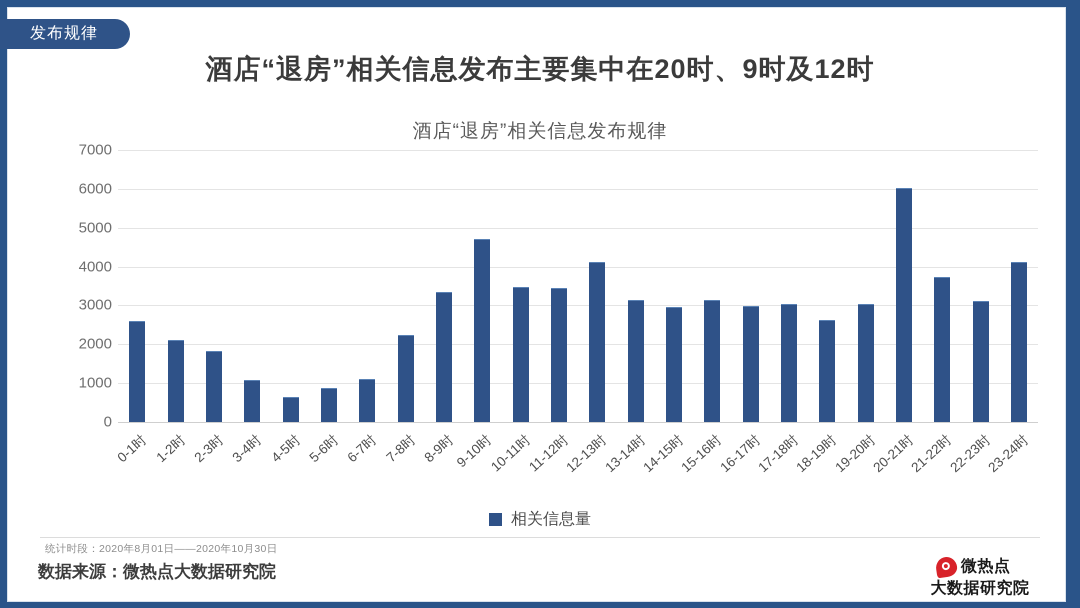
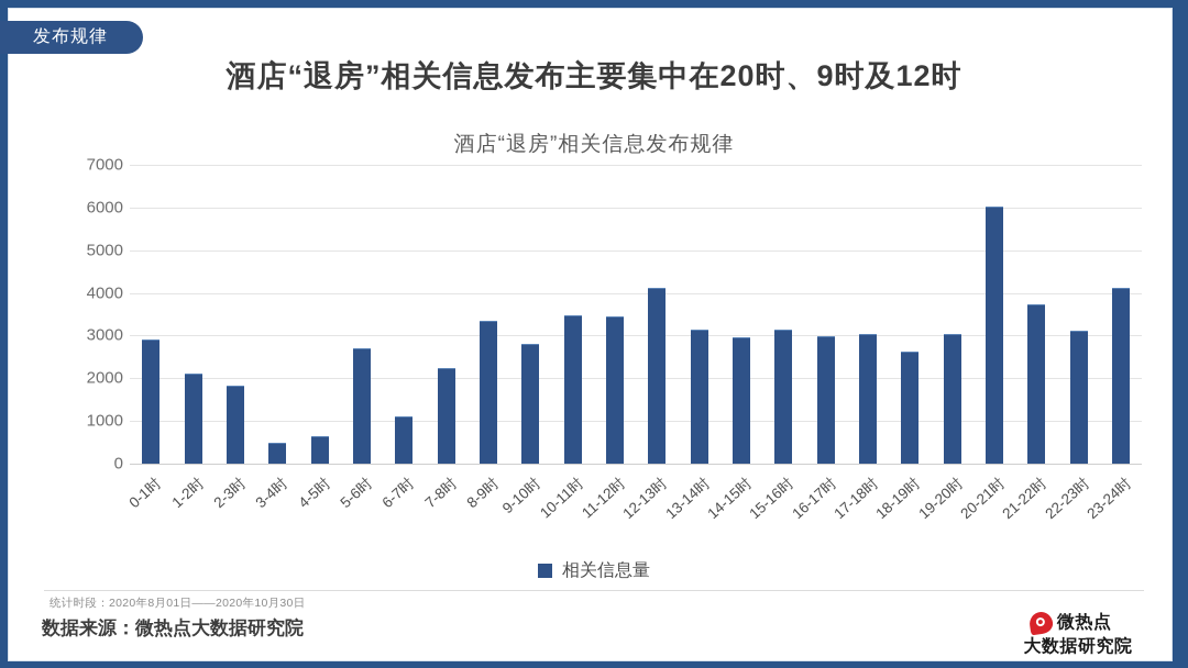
0-1时: 2600 -> 2900
3-4时: 1100 -> 500
5-6时: 900 -> 2700
9-10时: 4700 -> 2800
